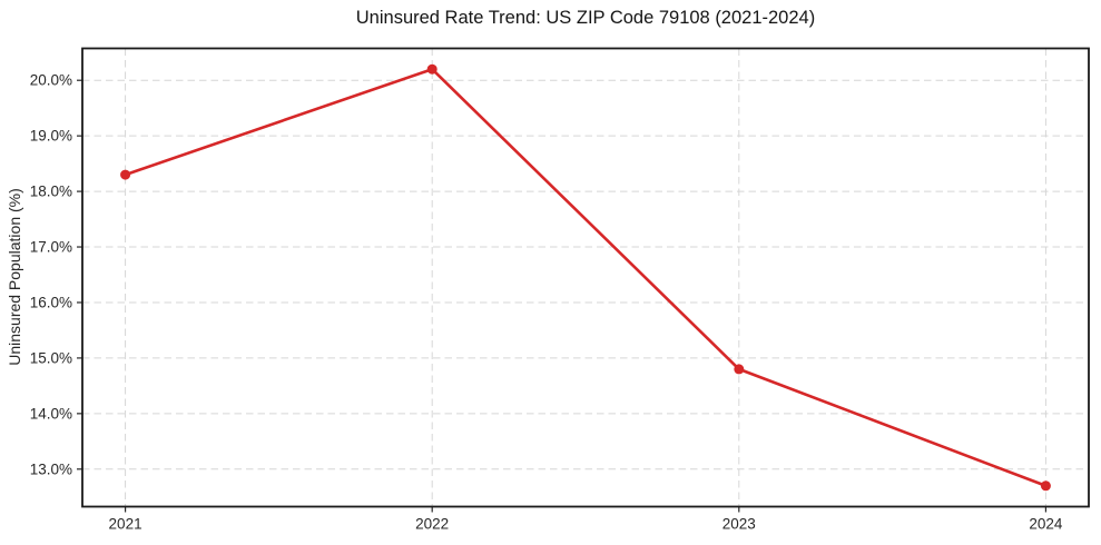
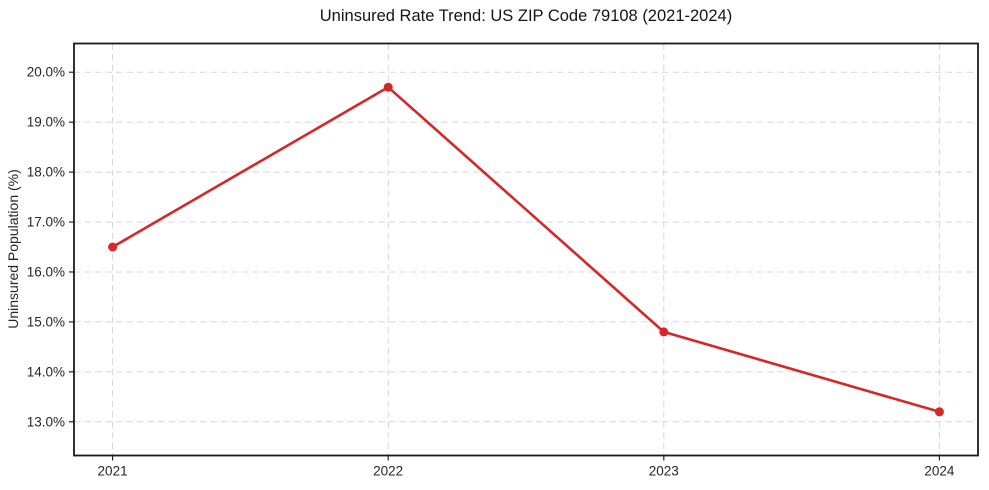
2021: 18.3% -> 16.5%
2022: 20.2% -> 19.7%
2024: 12.7% -> 13.2%
